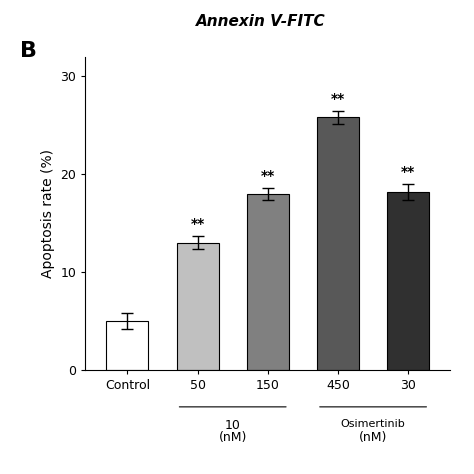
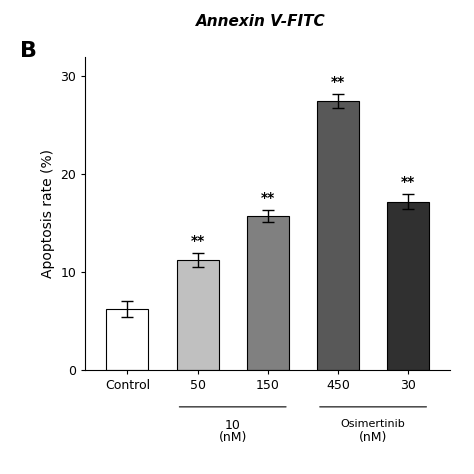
Control: 5.0 -> 6.2
50: 13.0 -> 11.2
150: 18.0 -> 15.7
450: 25.8 -> 27.5
30: 18.2 -> 17.2
